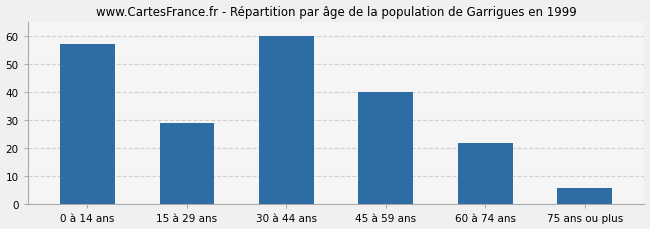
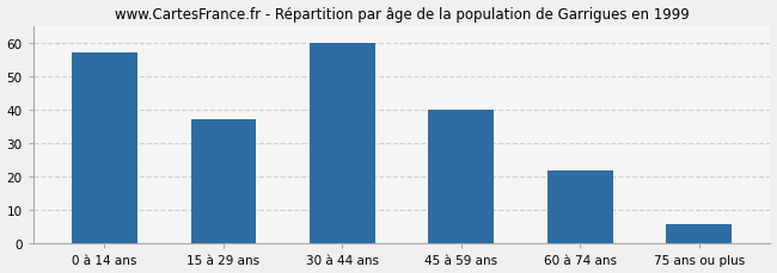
15 à 29 ans: 29 -> 37
